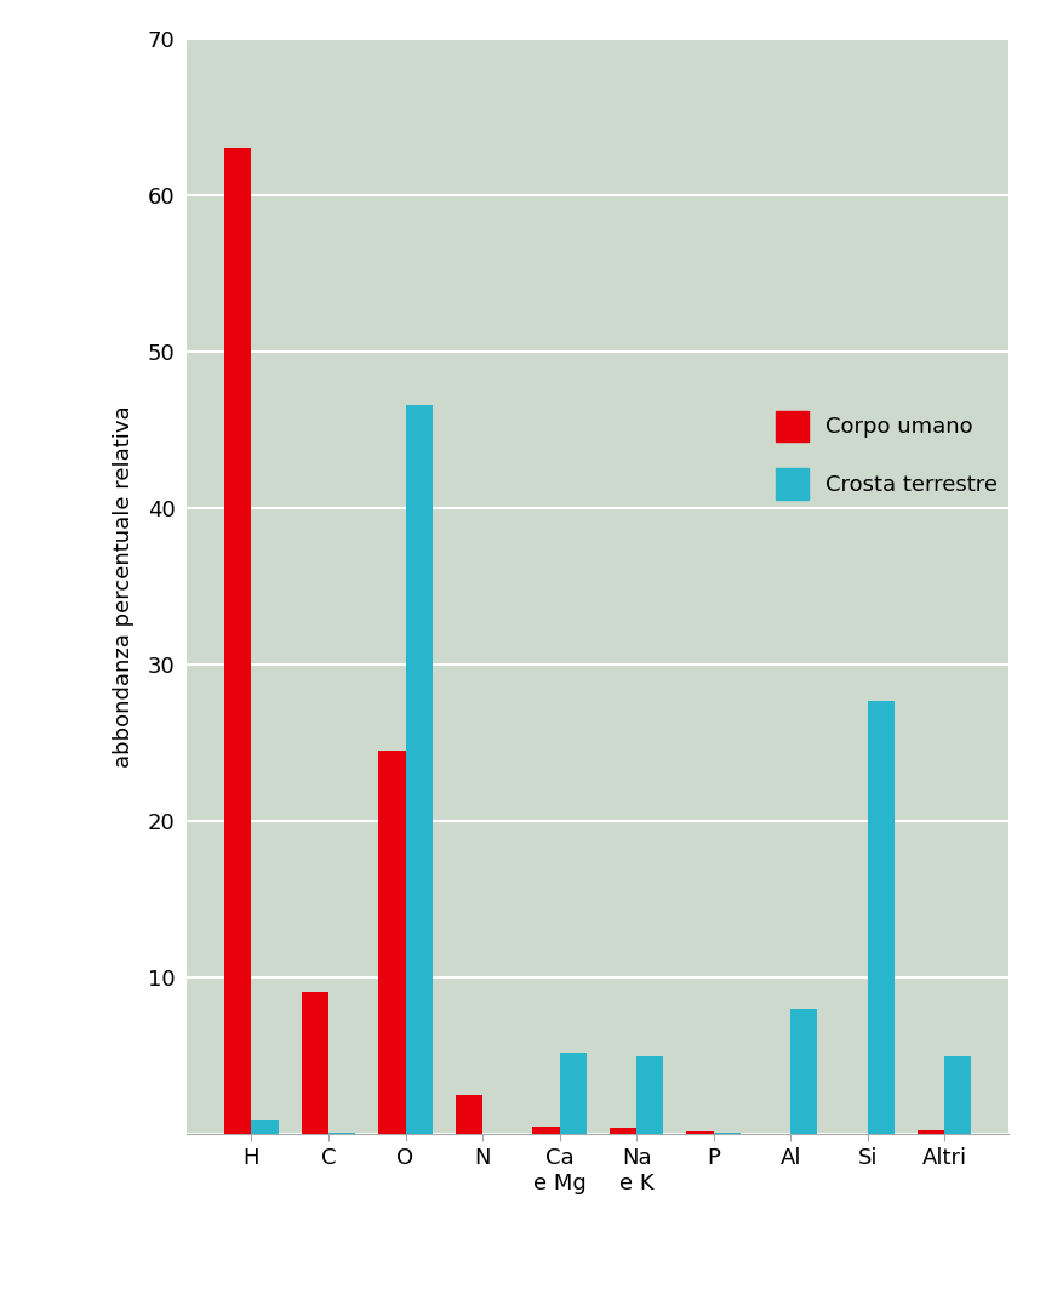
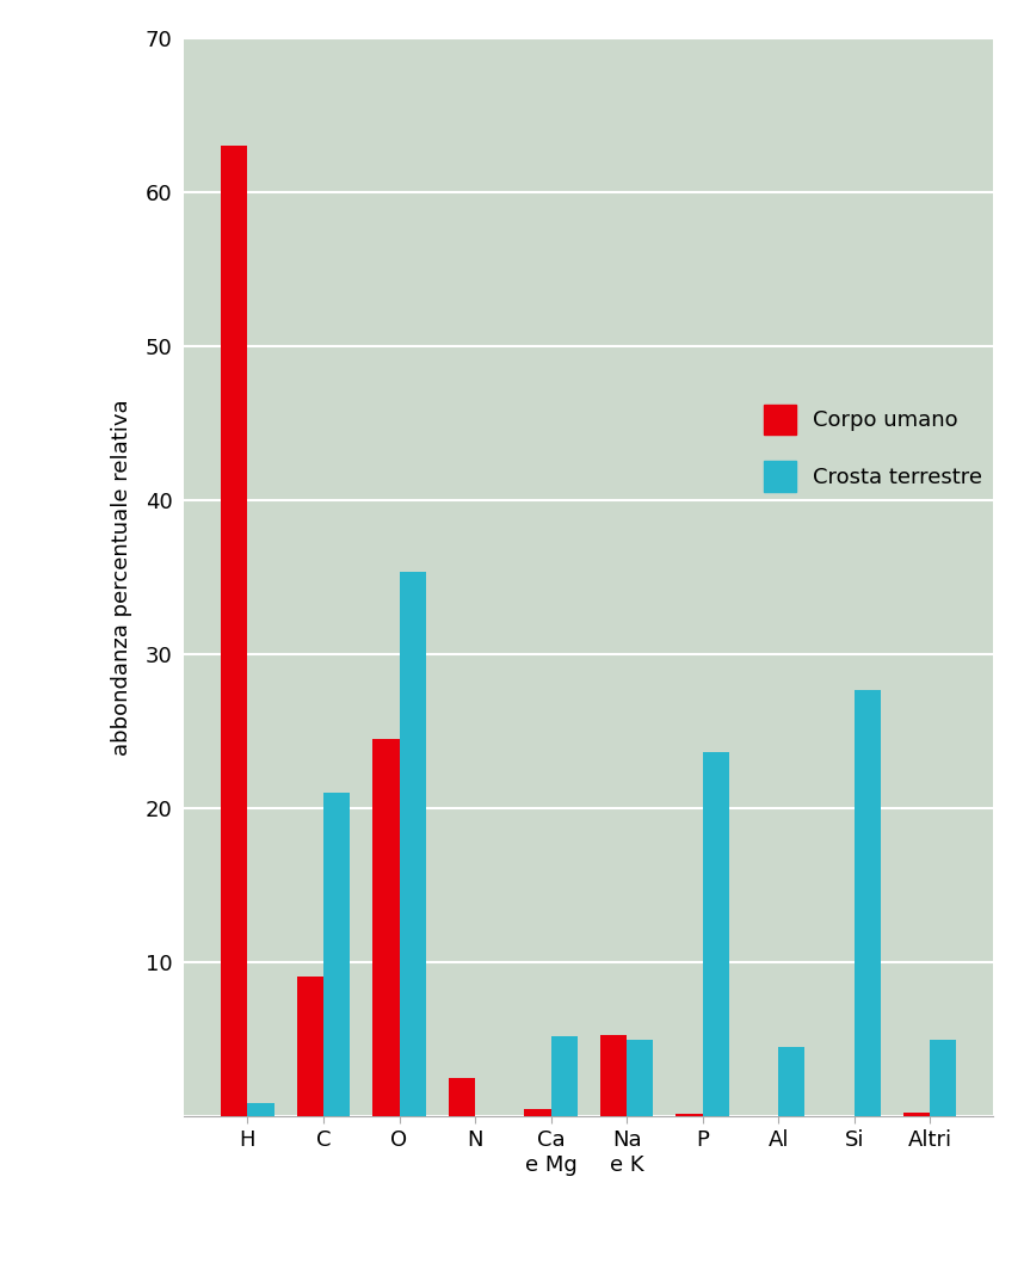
Crosta terrestre/C: 0.1 -> 21.0
Crosta terrestre/O: 46.6 -> 35.4
Corpo umano/Na e K: 0.4 -> 5.3
Crosta terrestre/P: 0.1 -> 23.7
Crosta terrestre/Al: 8.0 -> 4.5
